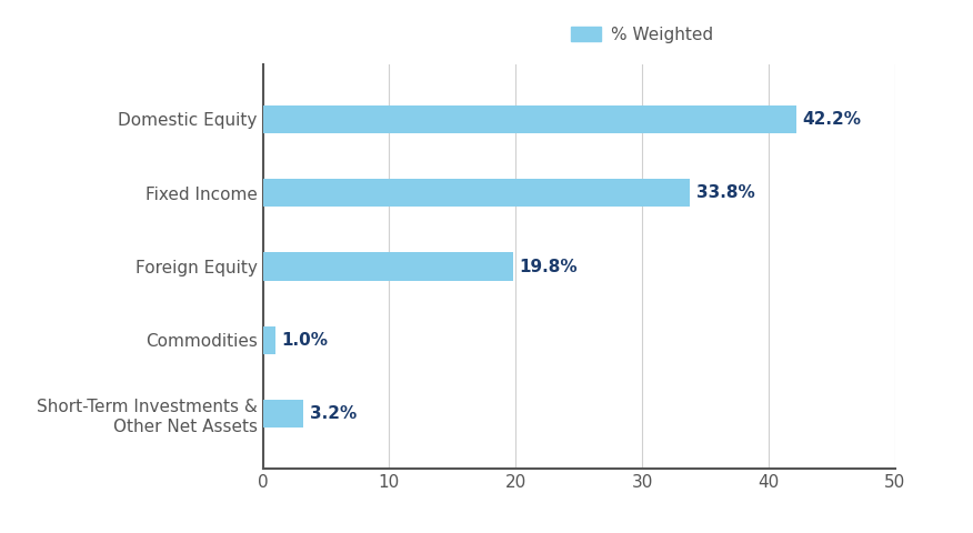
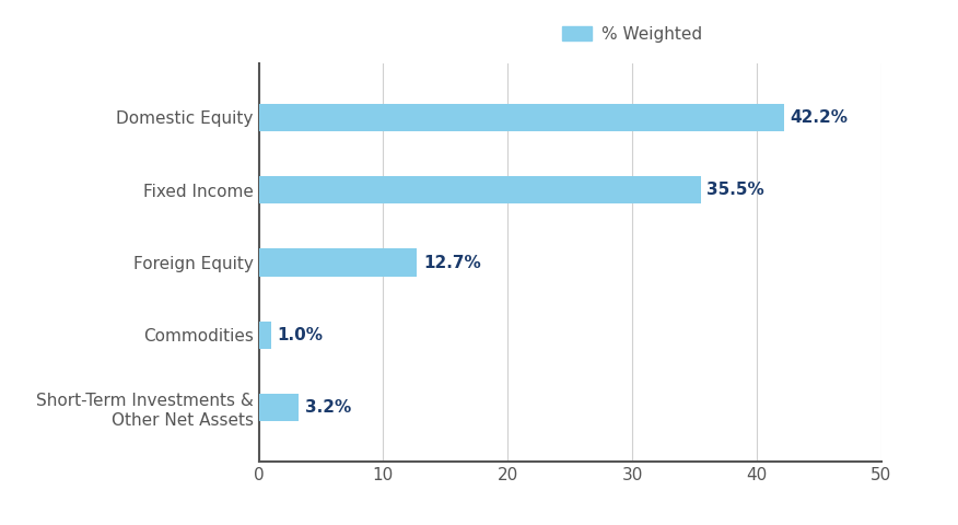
Fixed Income: 33.8% -> 35.5%
Foreign Equity: 19.8% -> 12.7%
